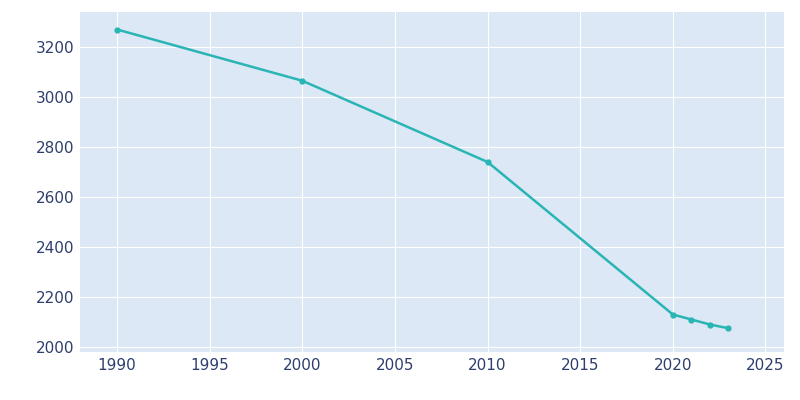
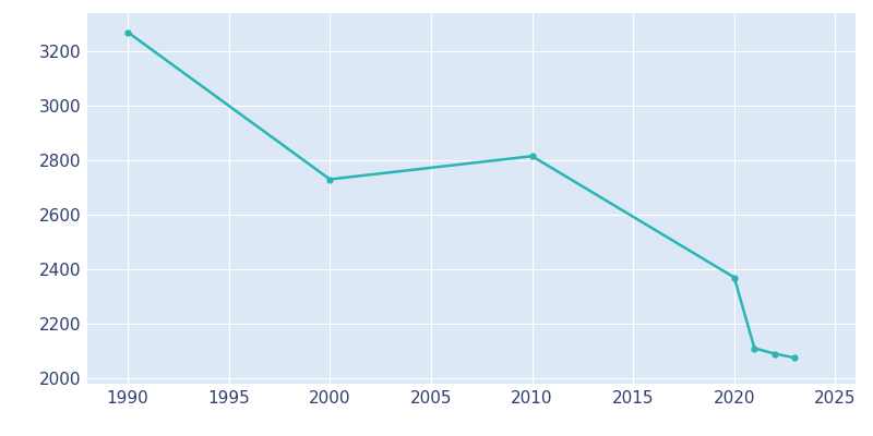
2000: 3065 -> 2730
2010: 2740 -> 2815
2020: 2130 -> 2370
